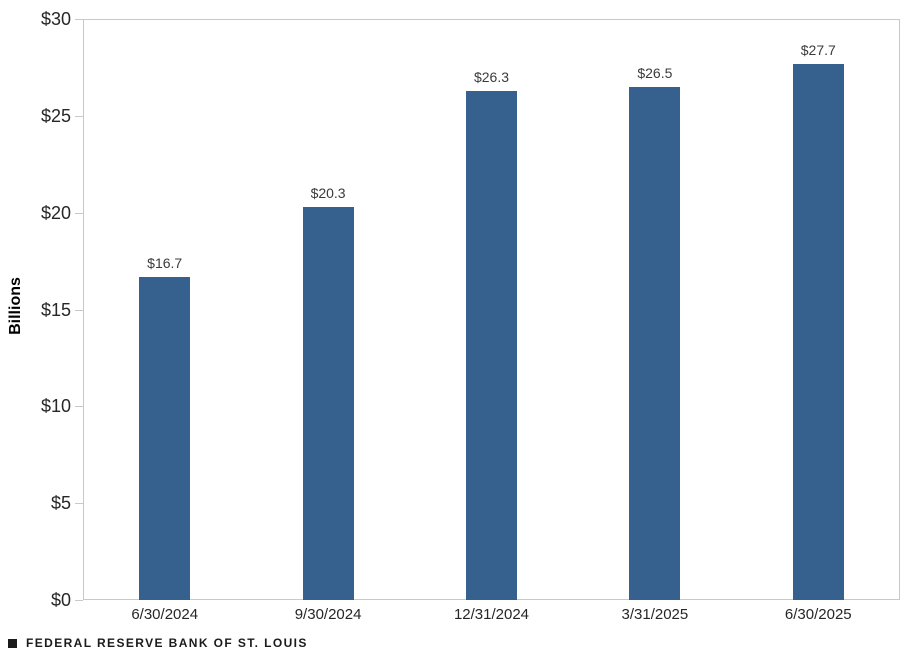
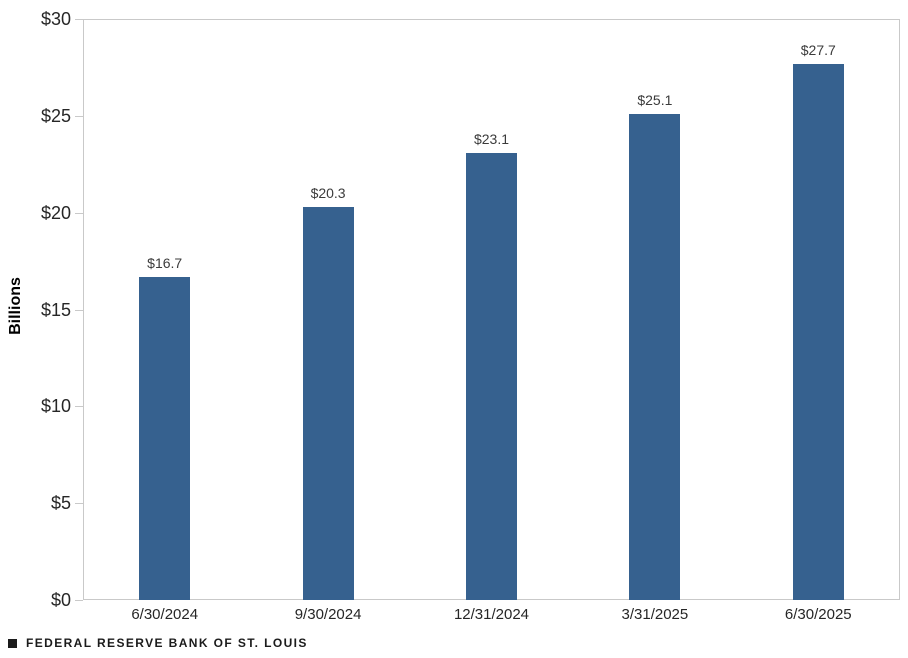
12/31/2024: $26.3 -> $23.1
3/31/2025: $26.5 -> $25.1
